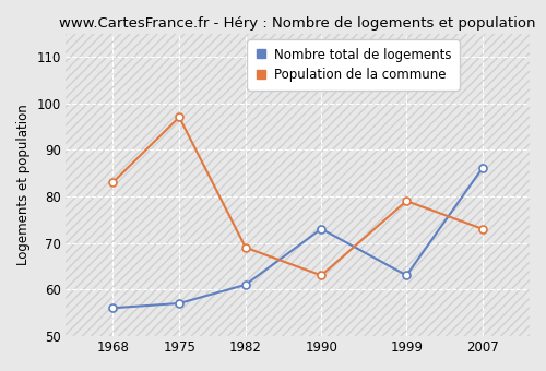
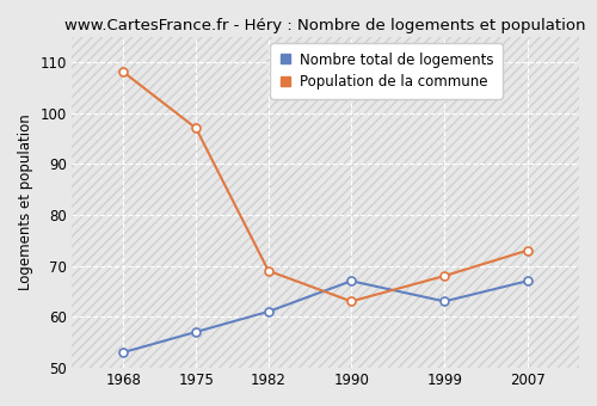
Nombre total de logements/1968: 56 -> 53
Population de la commune/1968: 83 -> 108
Nombre total de logements/1990: 73 -> 67
Population de la commune/1999: 79 -> 68
Nombre total de logements/2007: 86 -> 67
